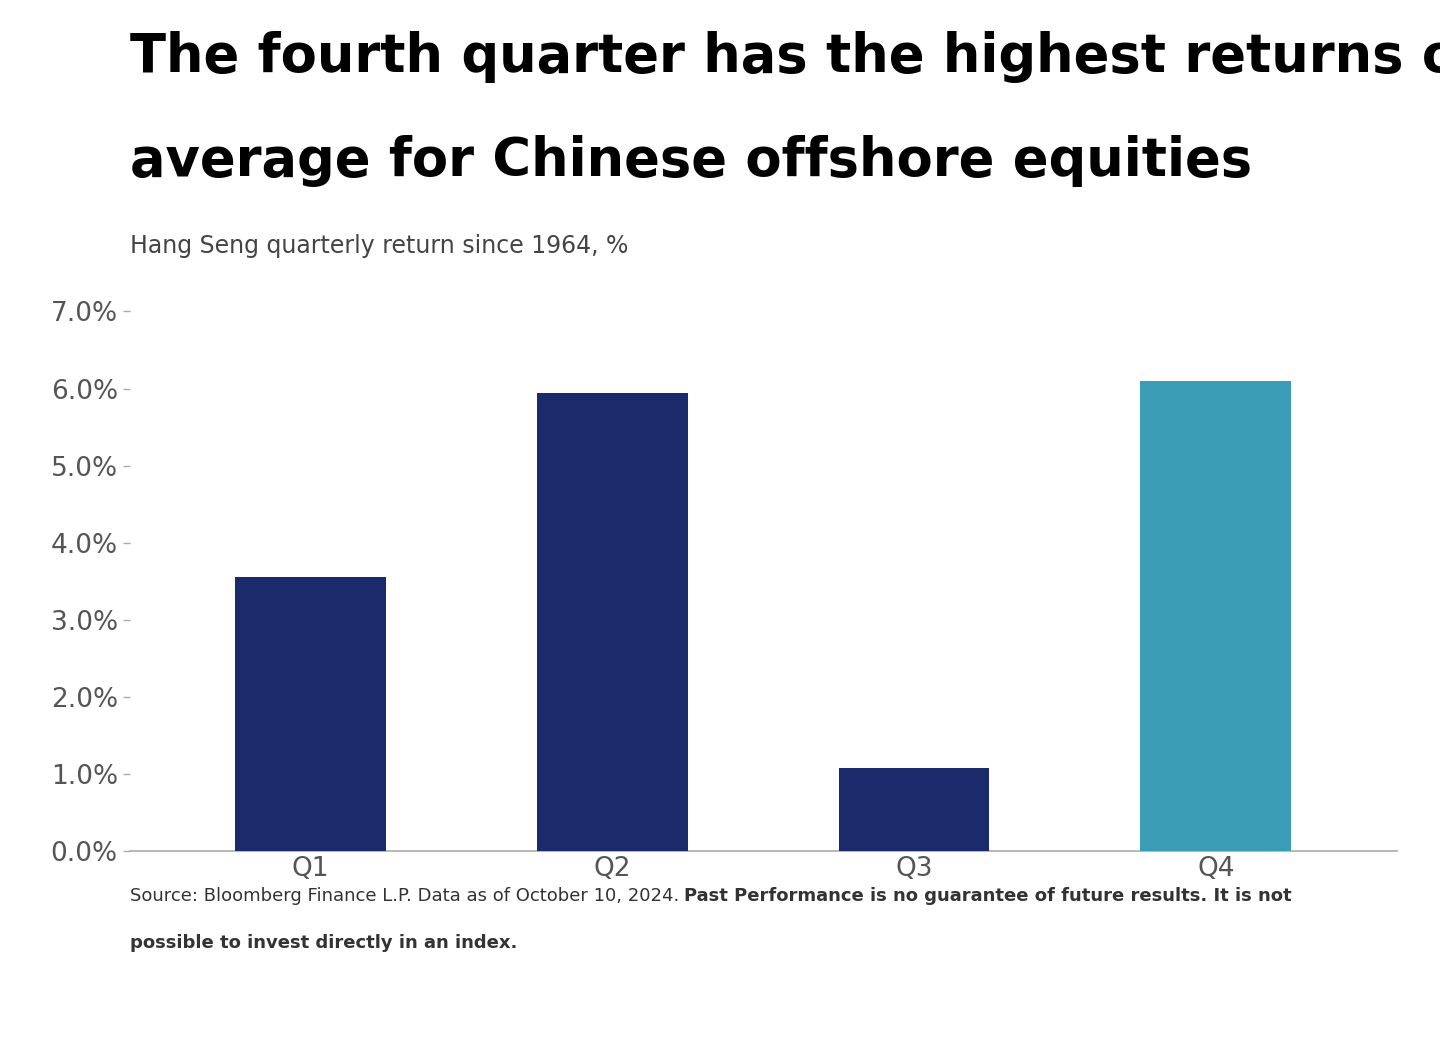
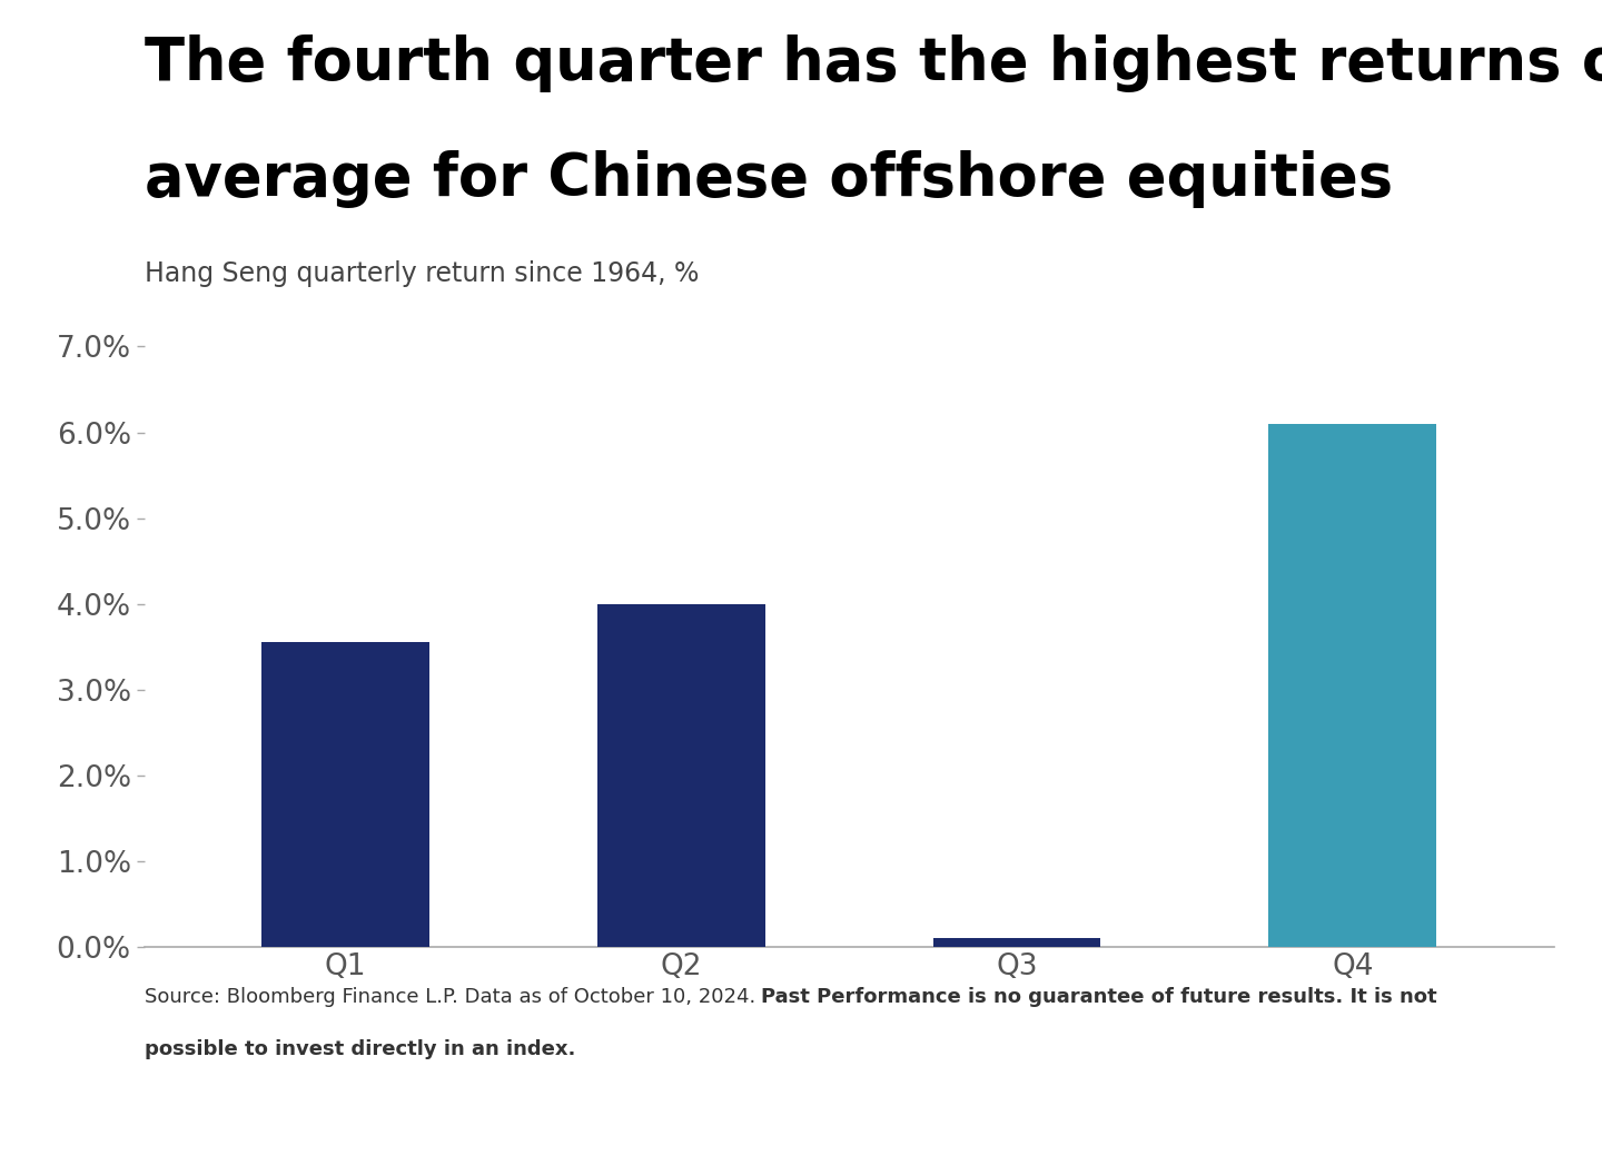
Q2: 5.94% -> 4.00%
Q3: 1.08% -> 0.10%
